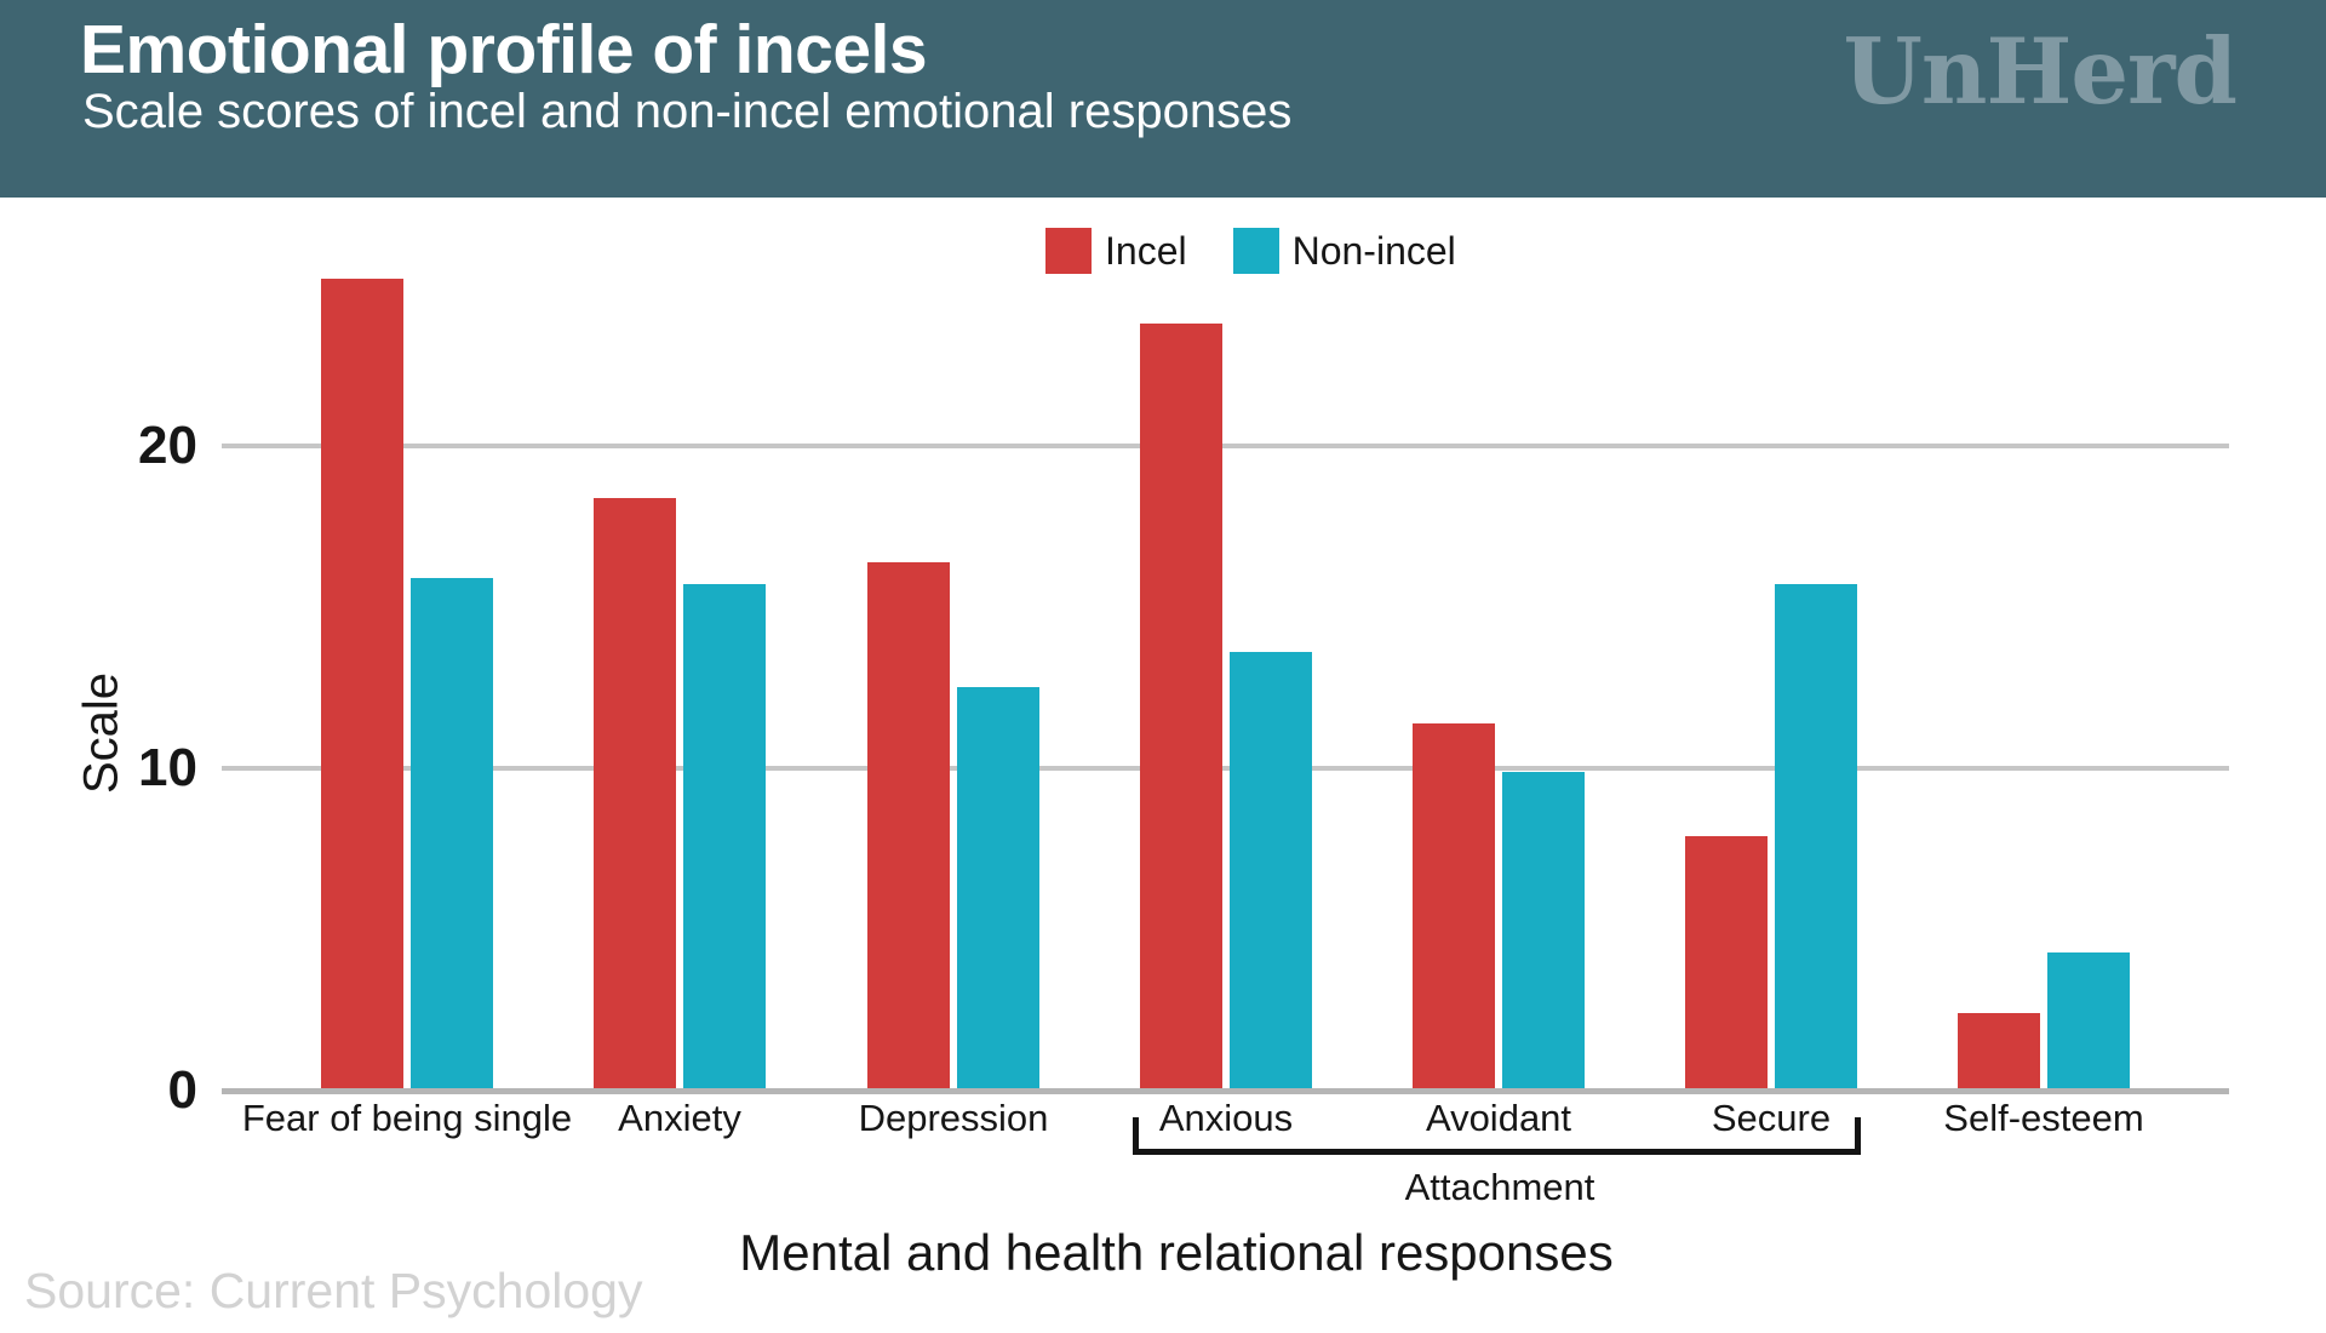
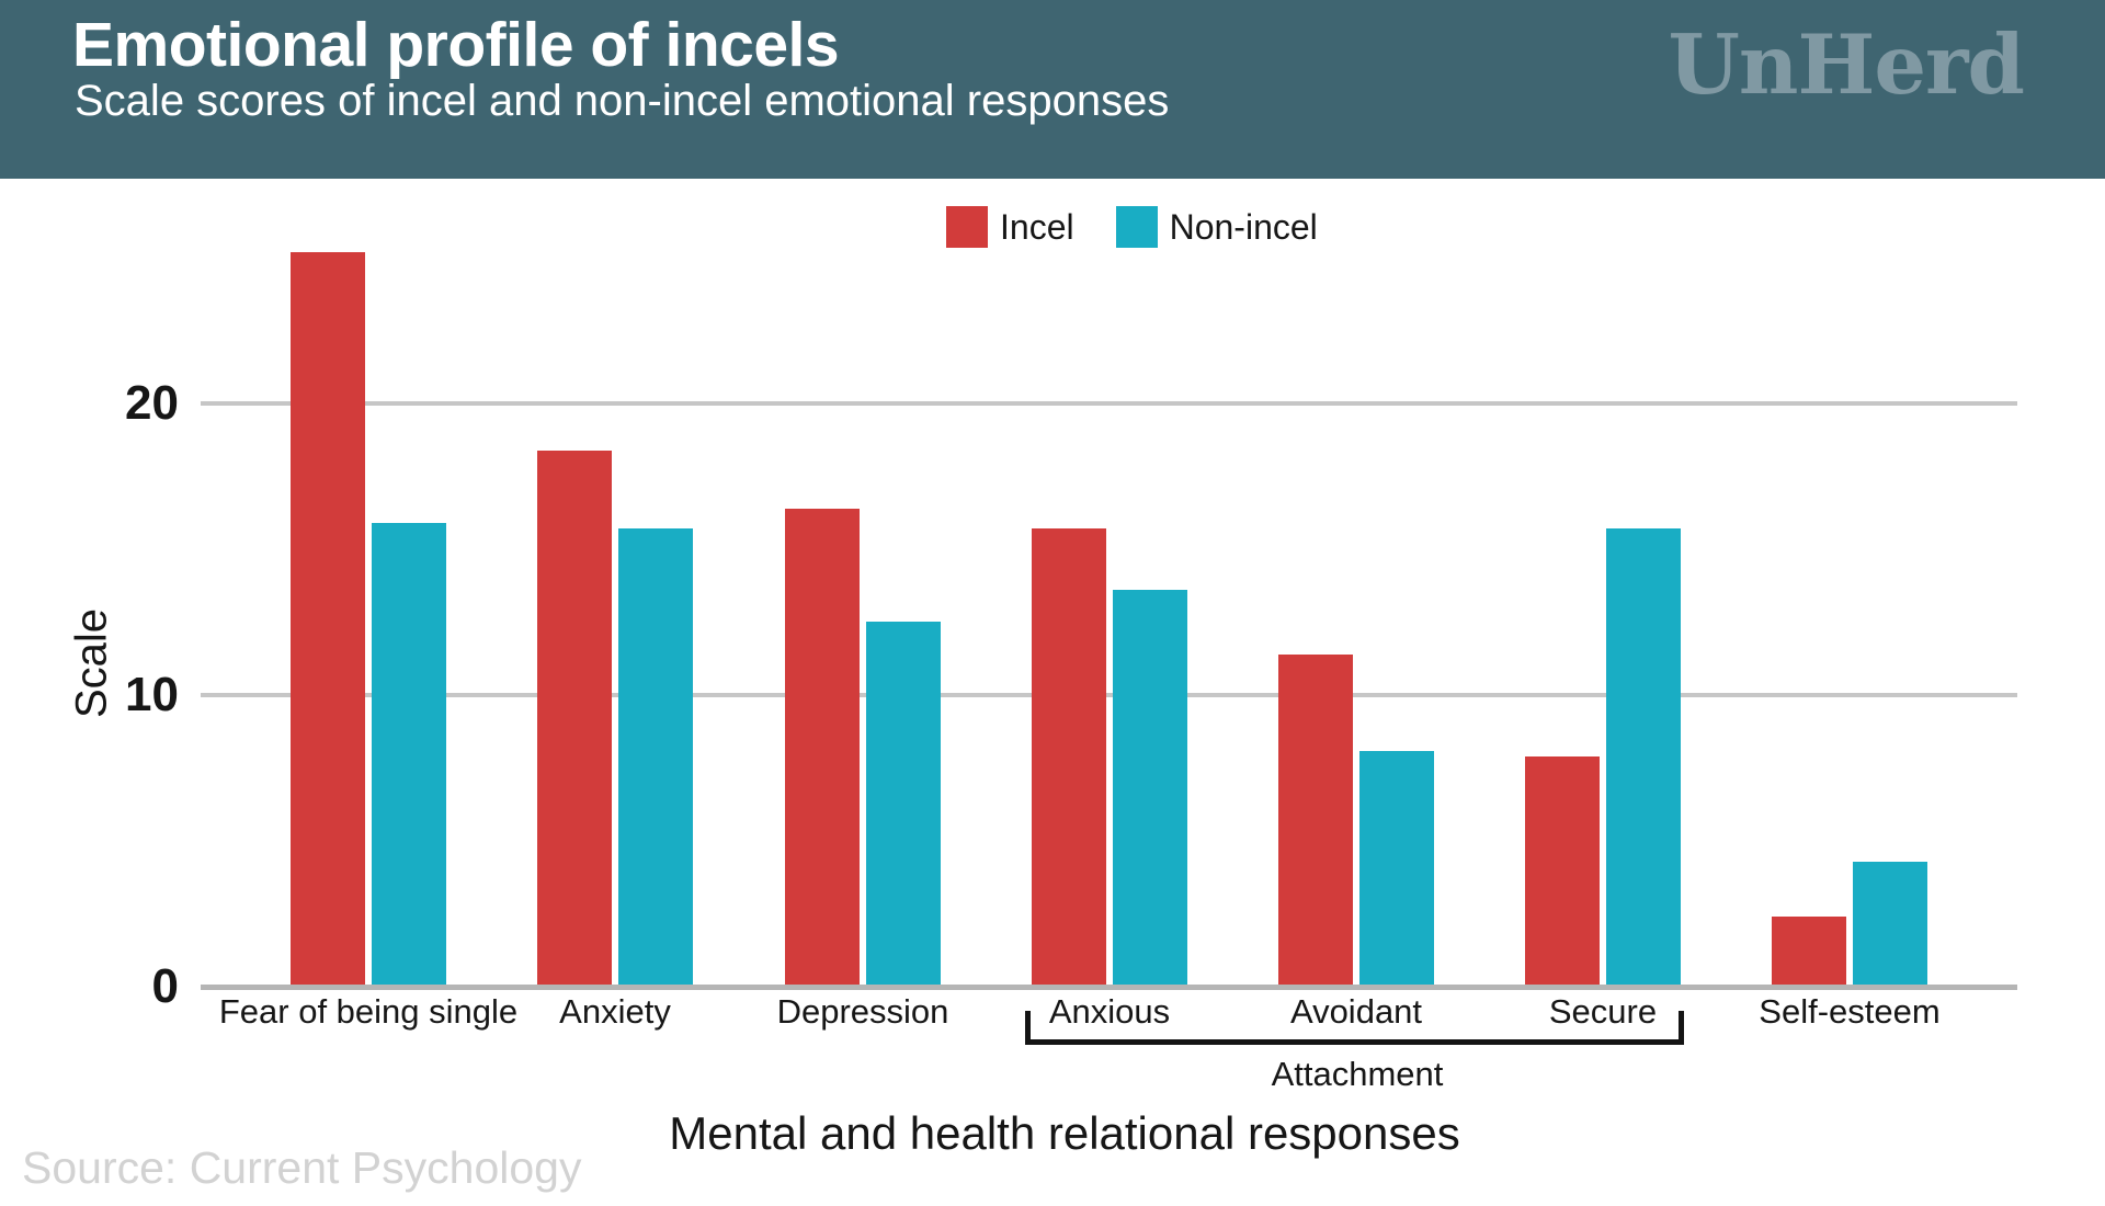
Incel/Anxious: 23.8 -> 15.7
Non-incel/Avoidant: 9.9 -> 8.1
